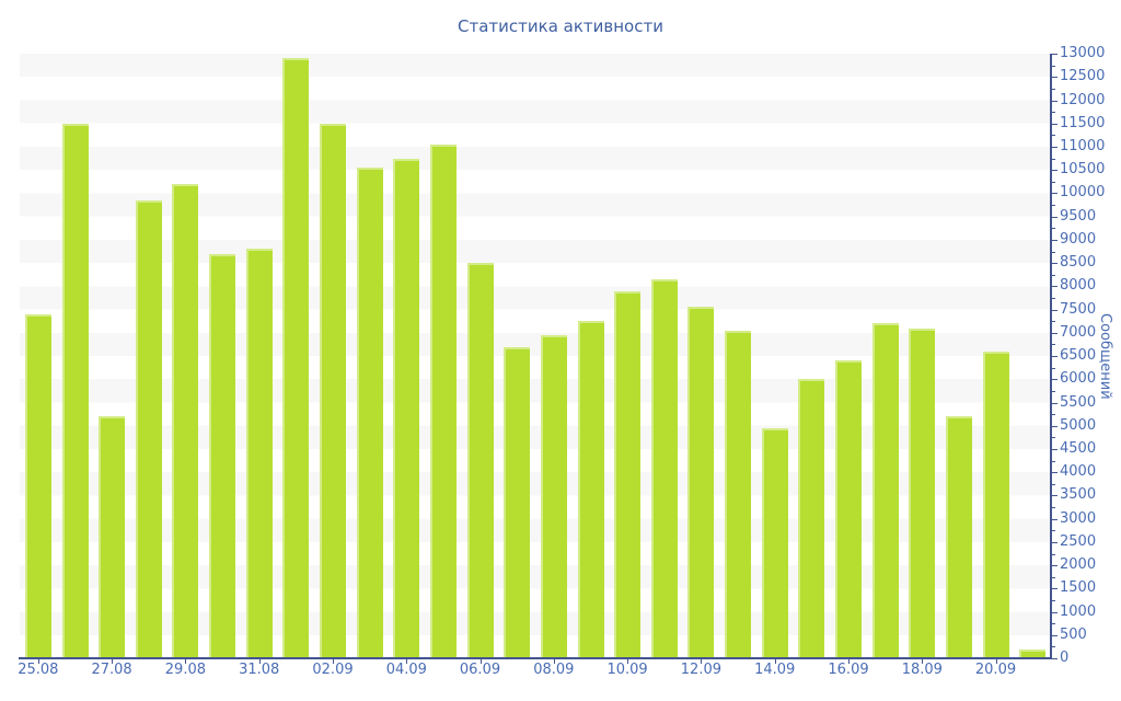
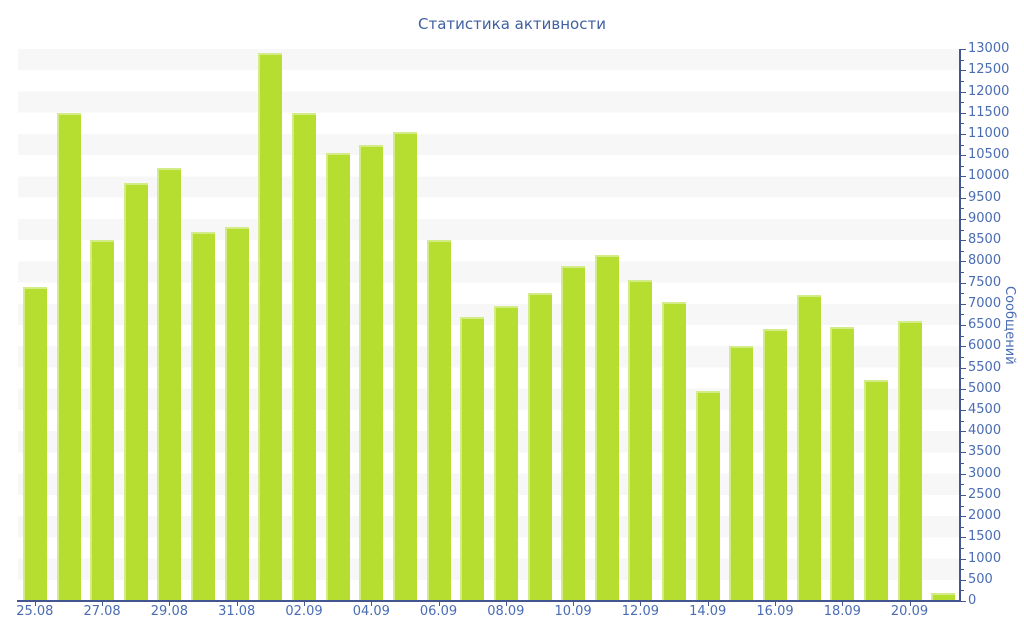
27.08: 5200 -> 8500
18.09: 7100 -> 6400
